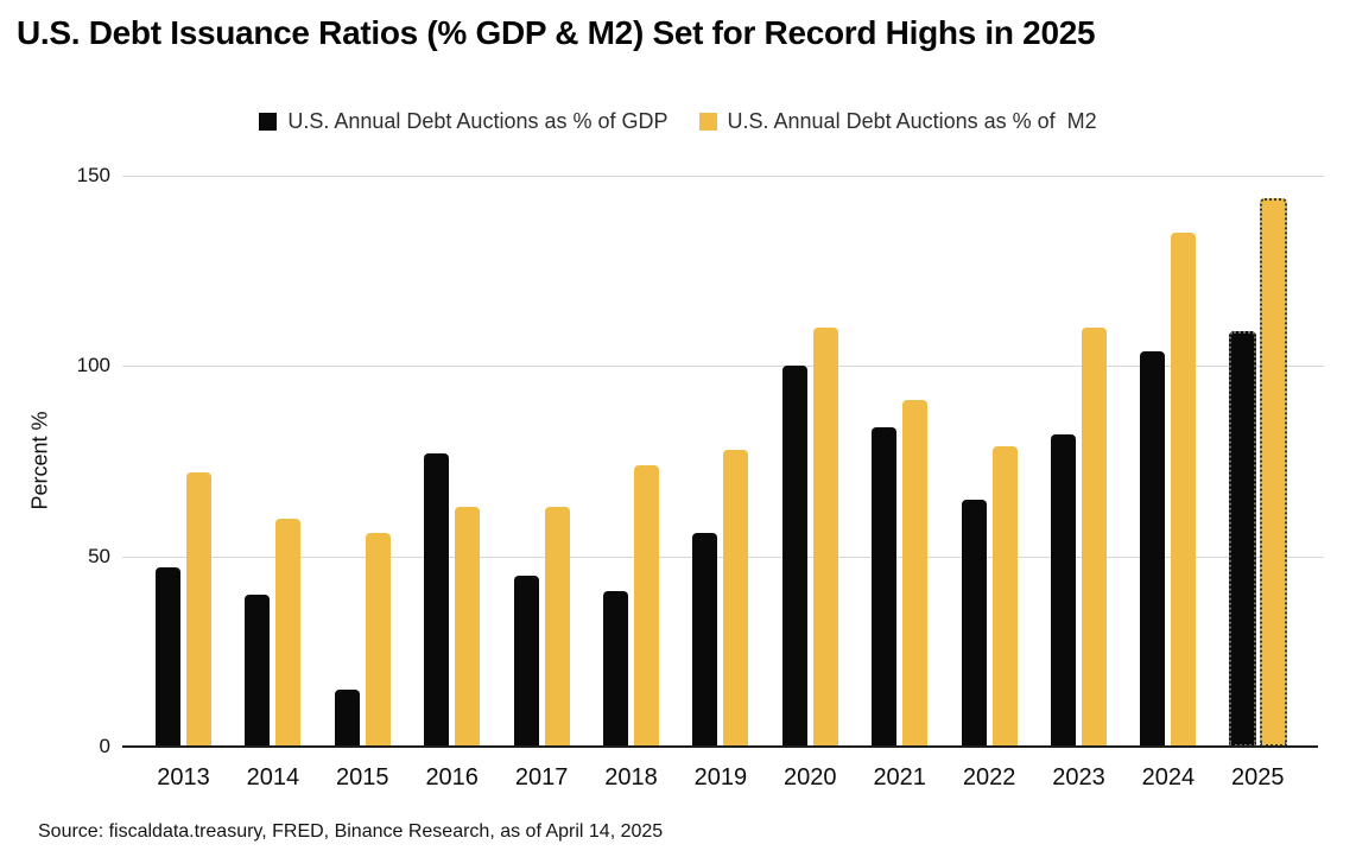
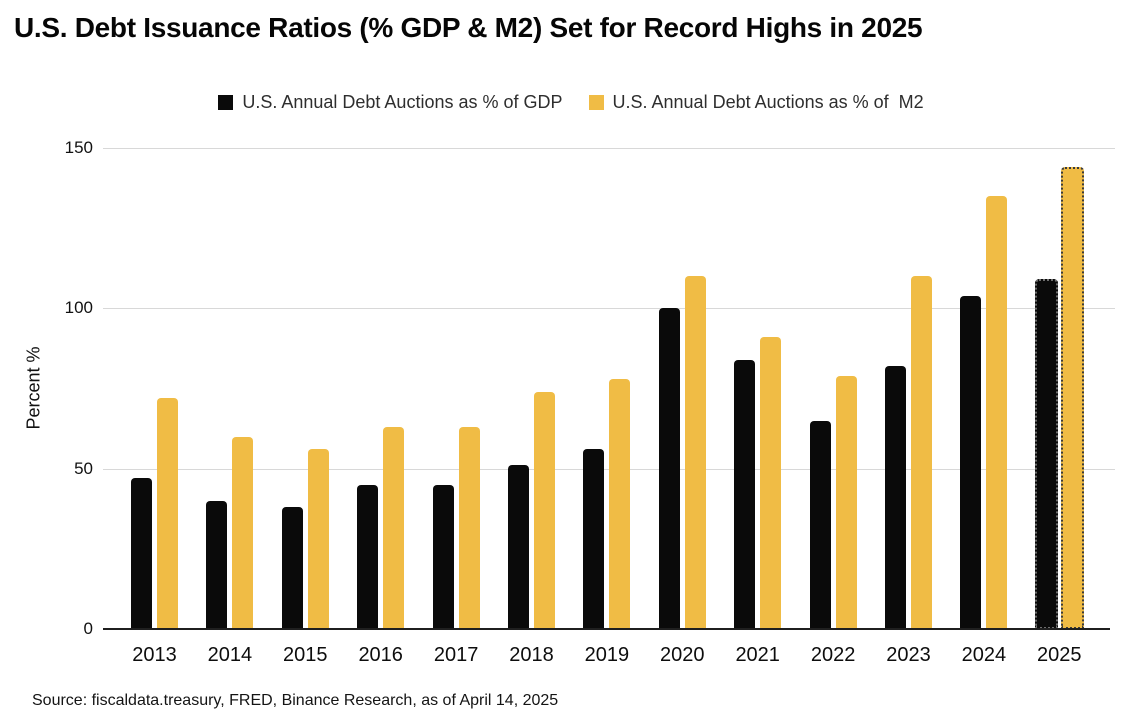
U.S. Annual Debt Auctions as % of GDP/2015: 15 -> 38
U.S. Annual Debt Auctions as % of GDP/2016: 77 -> 45
U.S. Annual Debt Auctions as % of GDP/2018: 41 -> 51
